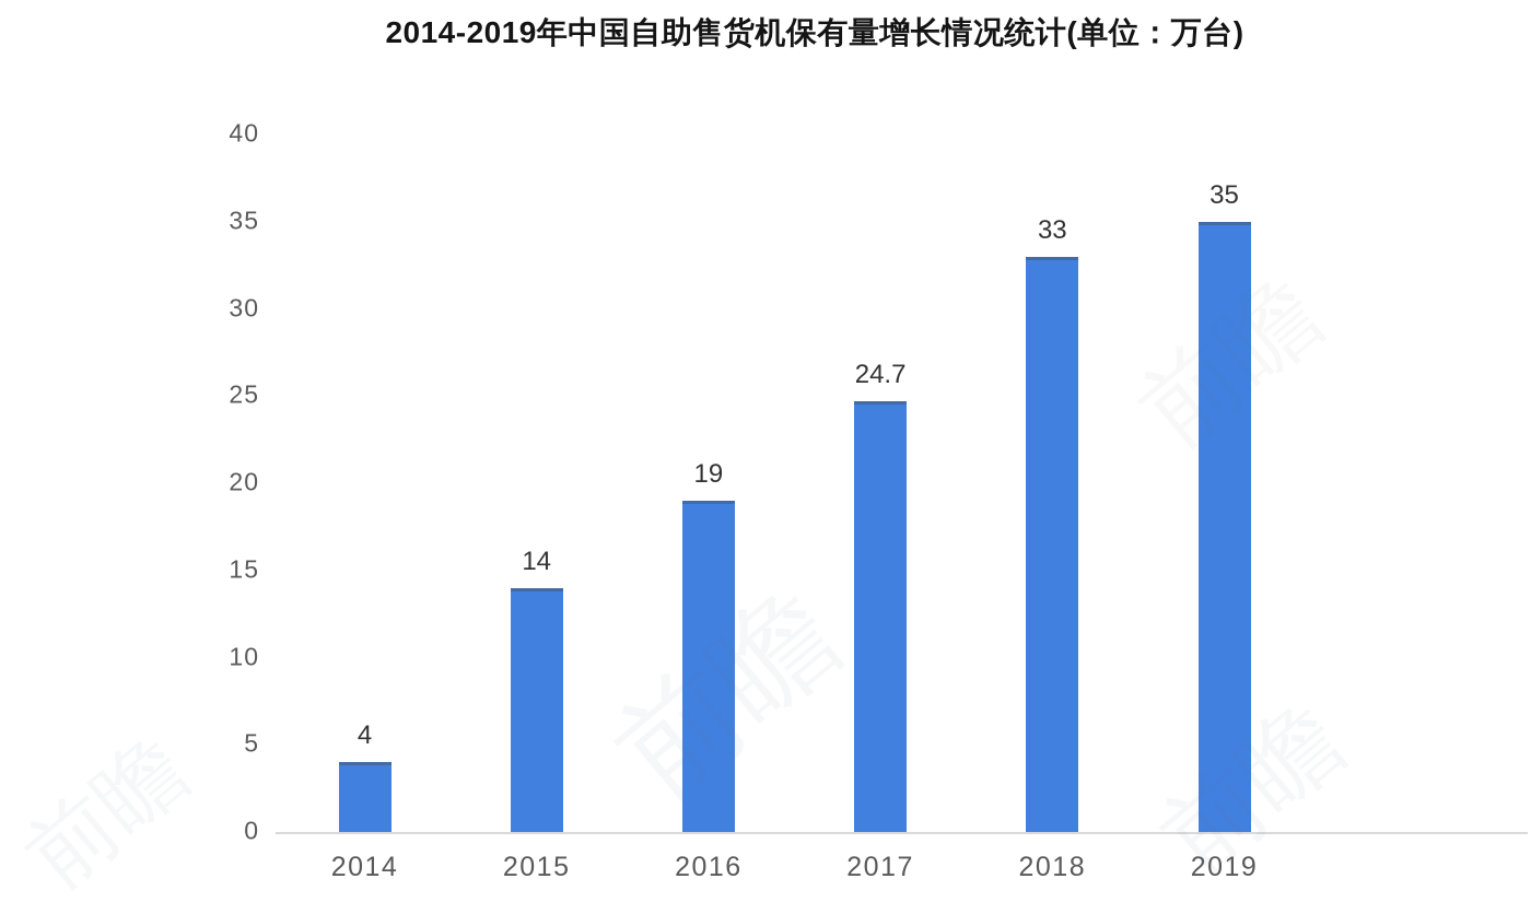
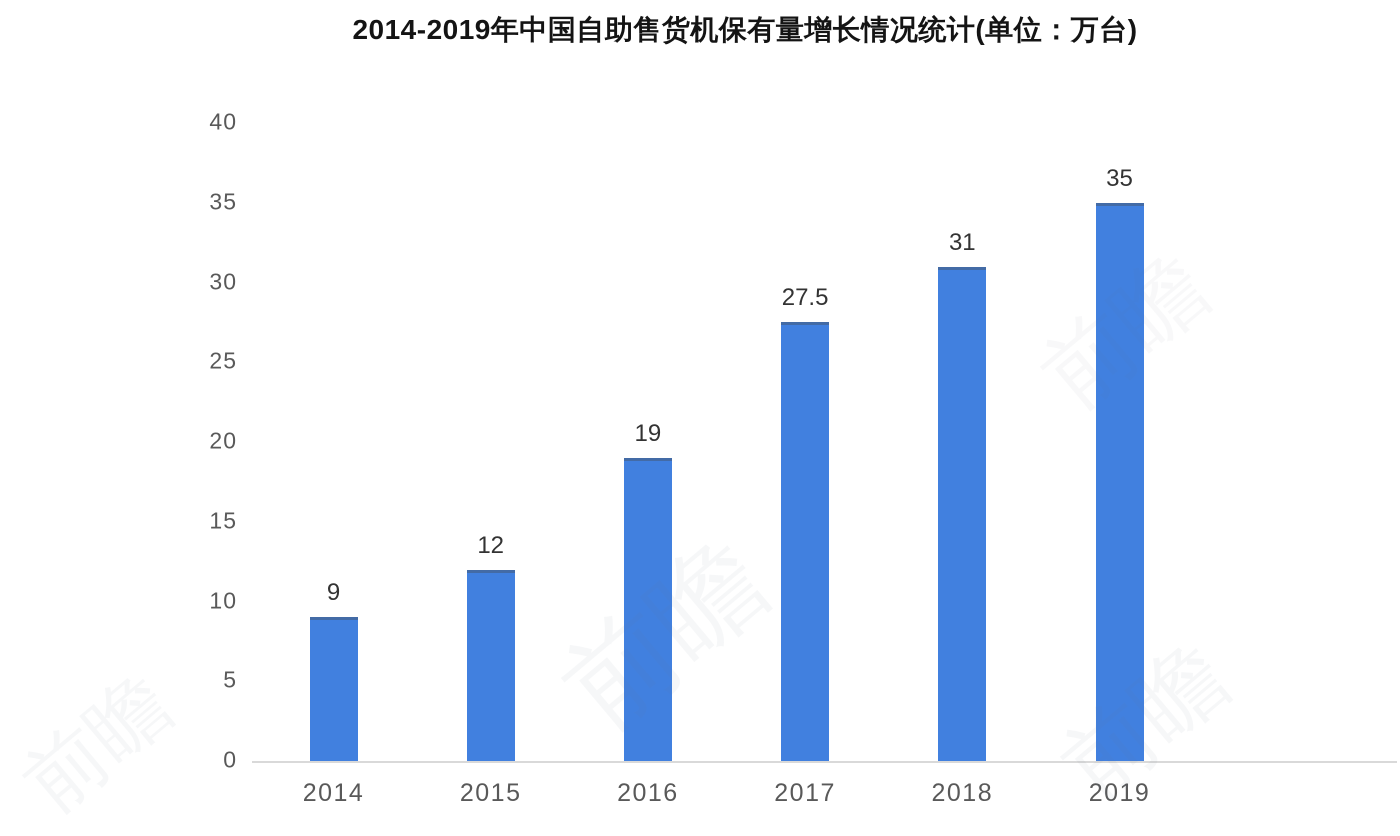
2014: 4 -> 9
2015: 14 -> 12
2017: 24.7 -> 27.5
2018: 33 -> 31
